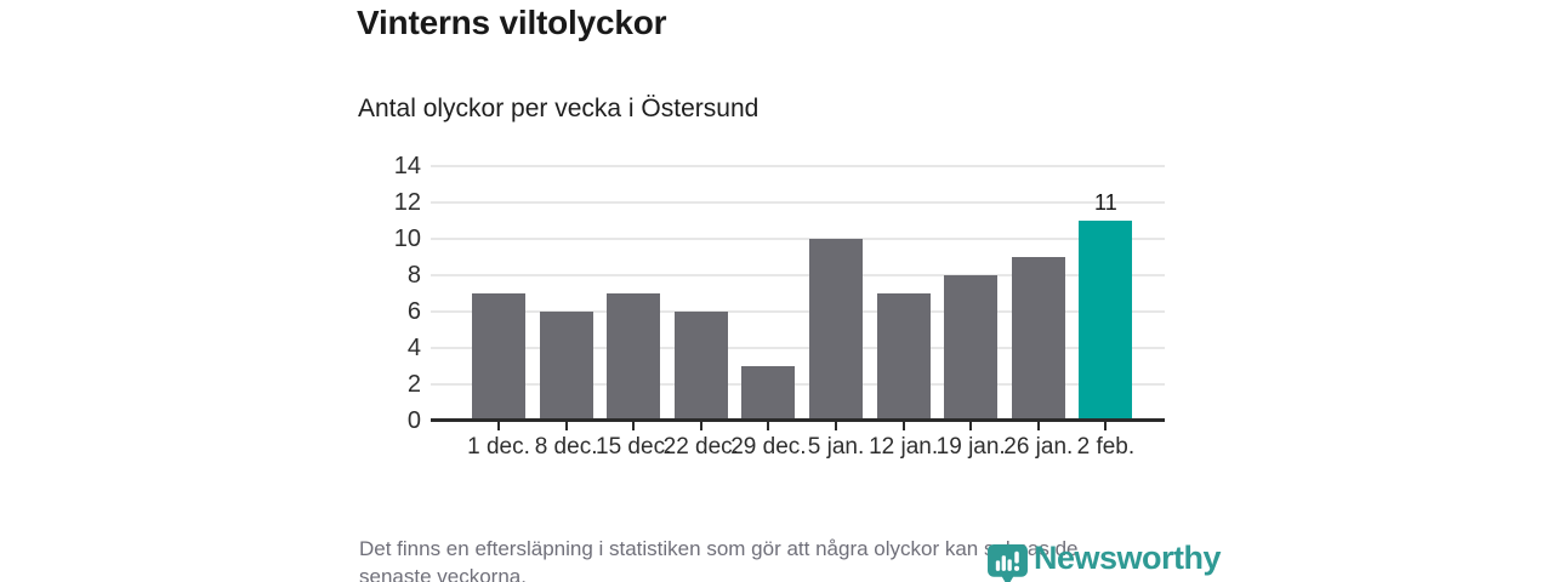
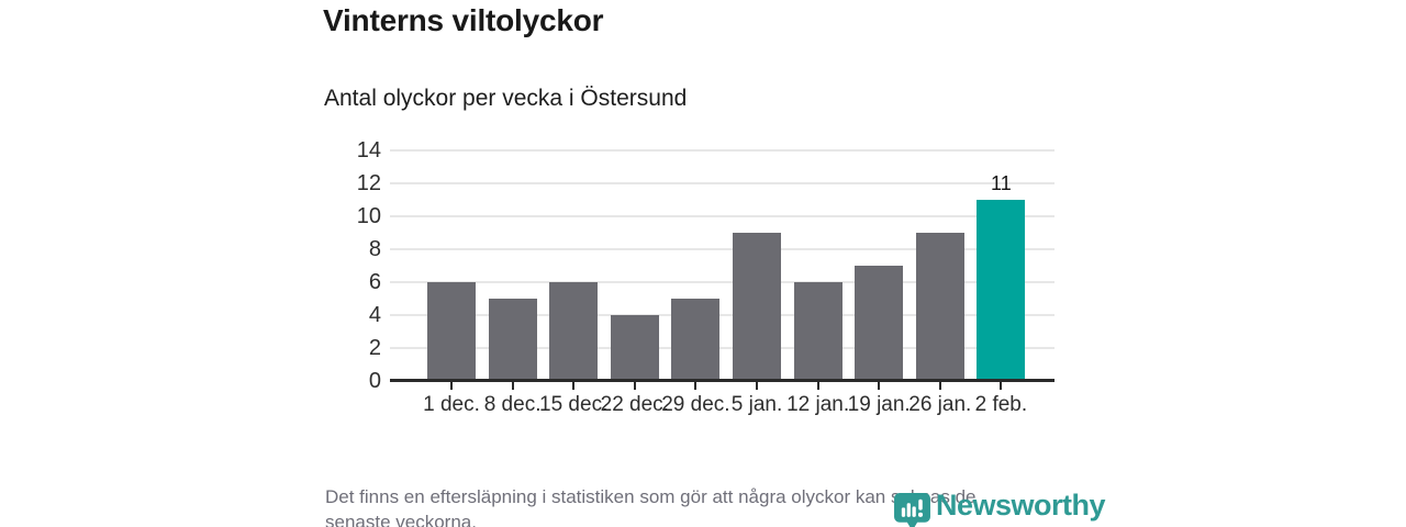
1 dec.: 7 -> 6
8 dec.: 6 -> 5
15 dec.: 7 -> 6
22 dec.: 6 -> 4
29 dec.: 3 -> 5
5 jan.: 10 -> 9
12 jan.: 7 -> 6
19 jan.: 8 -> 7
